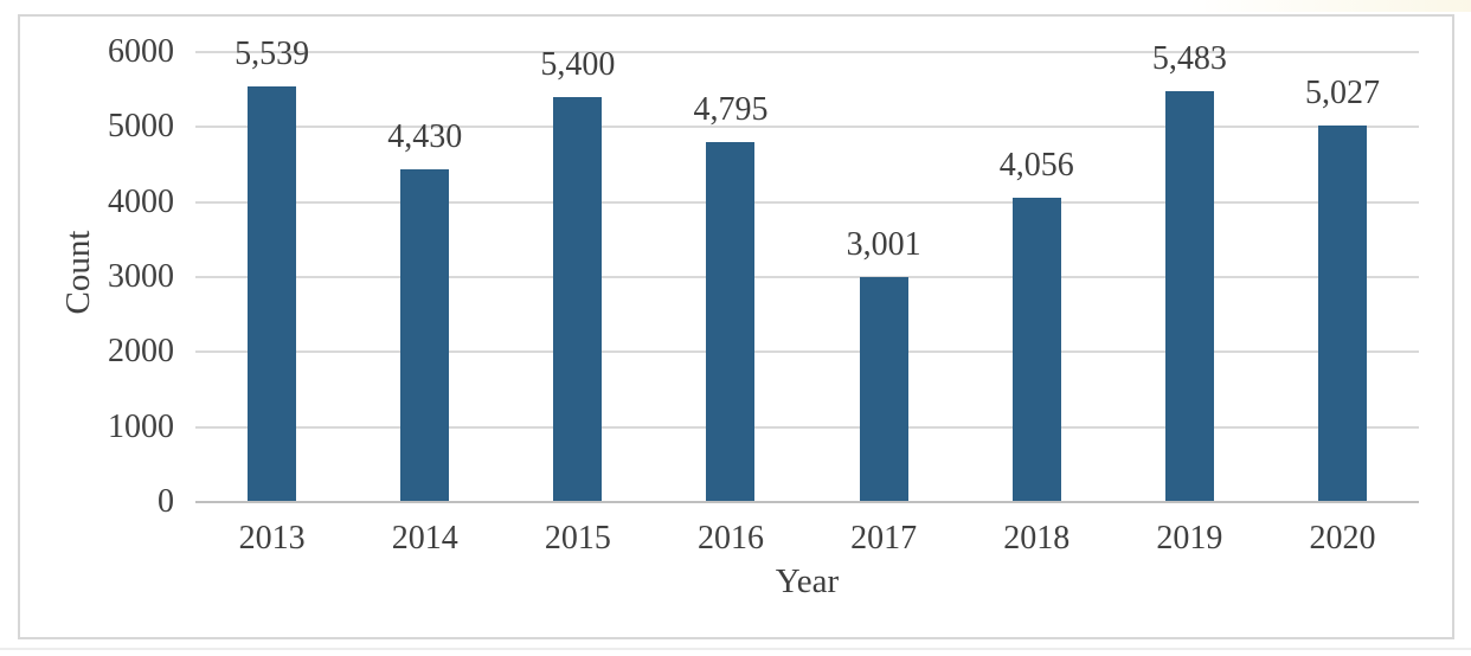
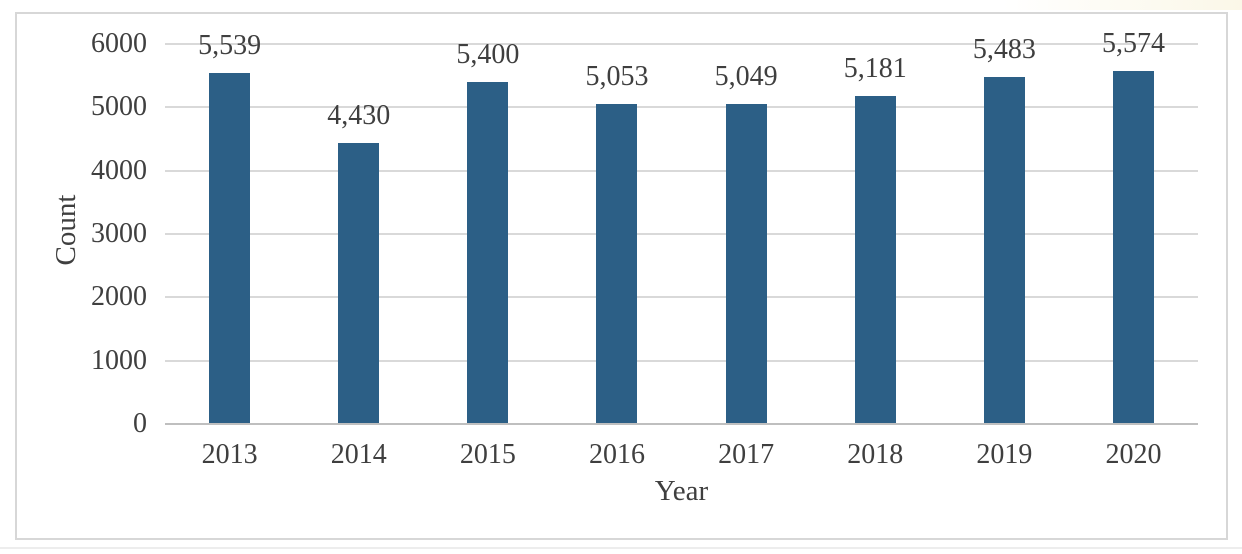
2016: 4,795 -> 5,053
2017: 3,001 -> 5,049
2018: 4,056 -> 5,181
2020: 5,027 -> 5,574
